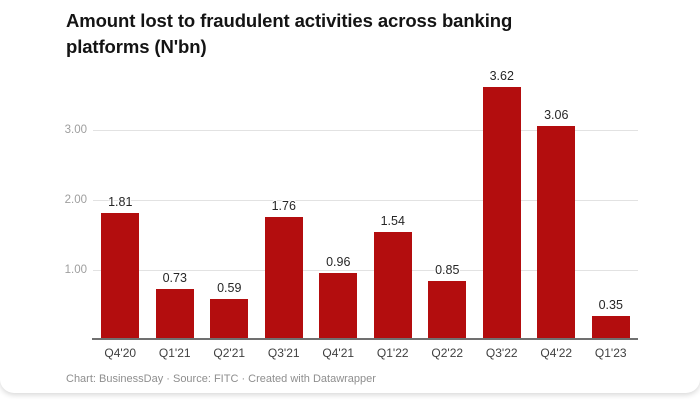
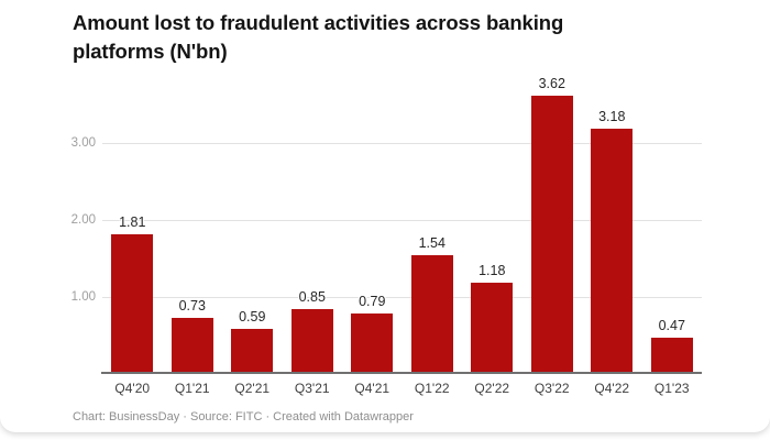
Q3'21: 1.76 -> 0.85
Q4'21: 0.96 -> 0.79
Q2'22: 0.85 -> 1.18
Q4'22: 3.06 -> 3.18
Q1'23: 0.35 -> 0.47
